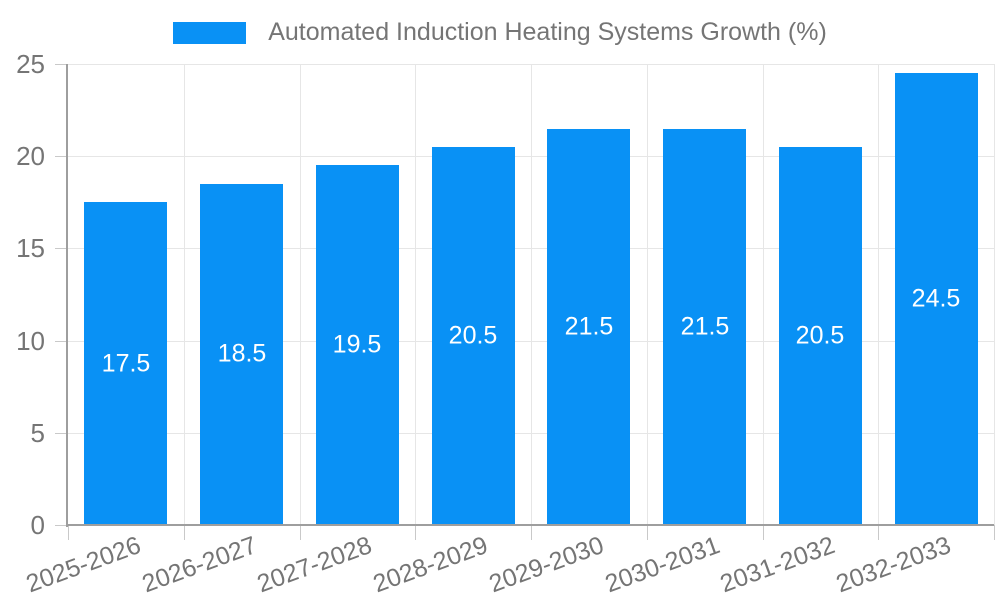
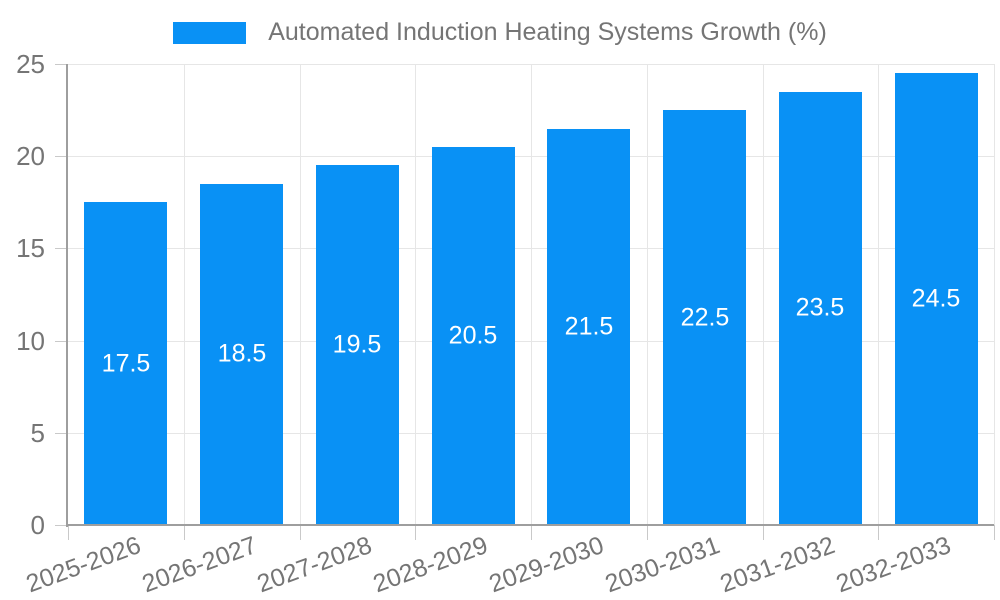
2030-2031: 21.5 -> 22.5
2031-2032: 20.5 -> 23.5
